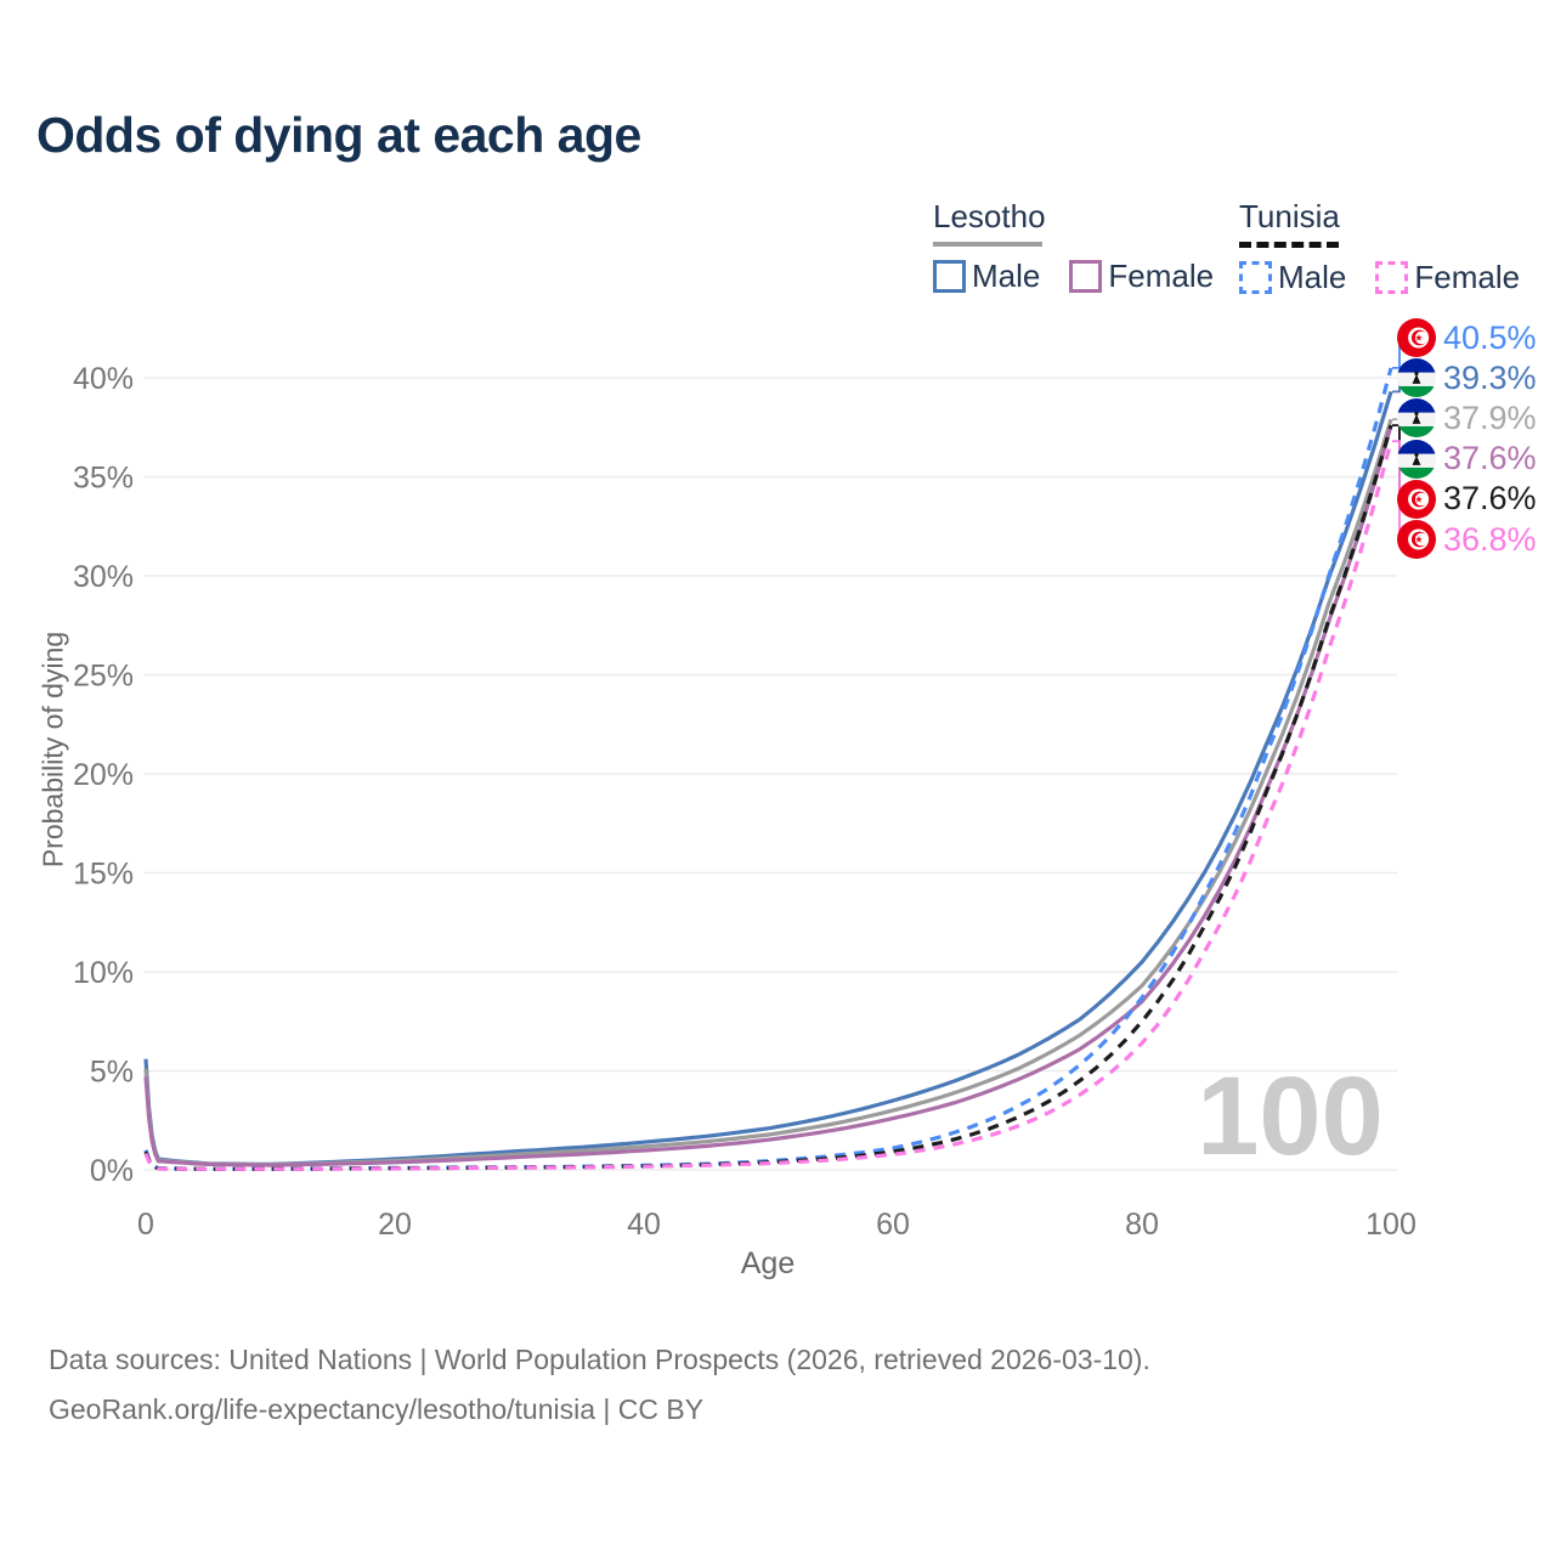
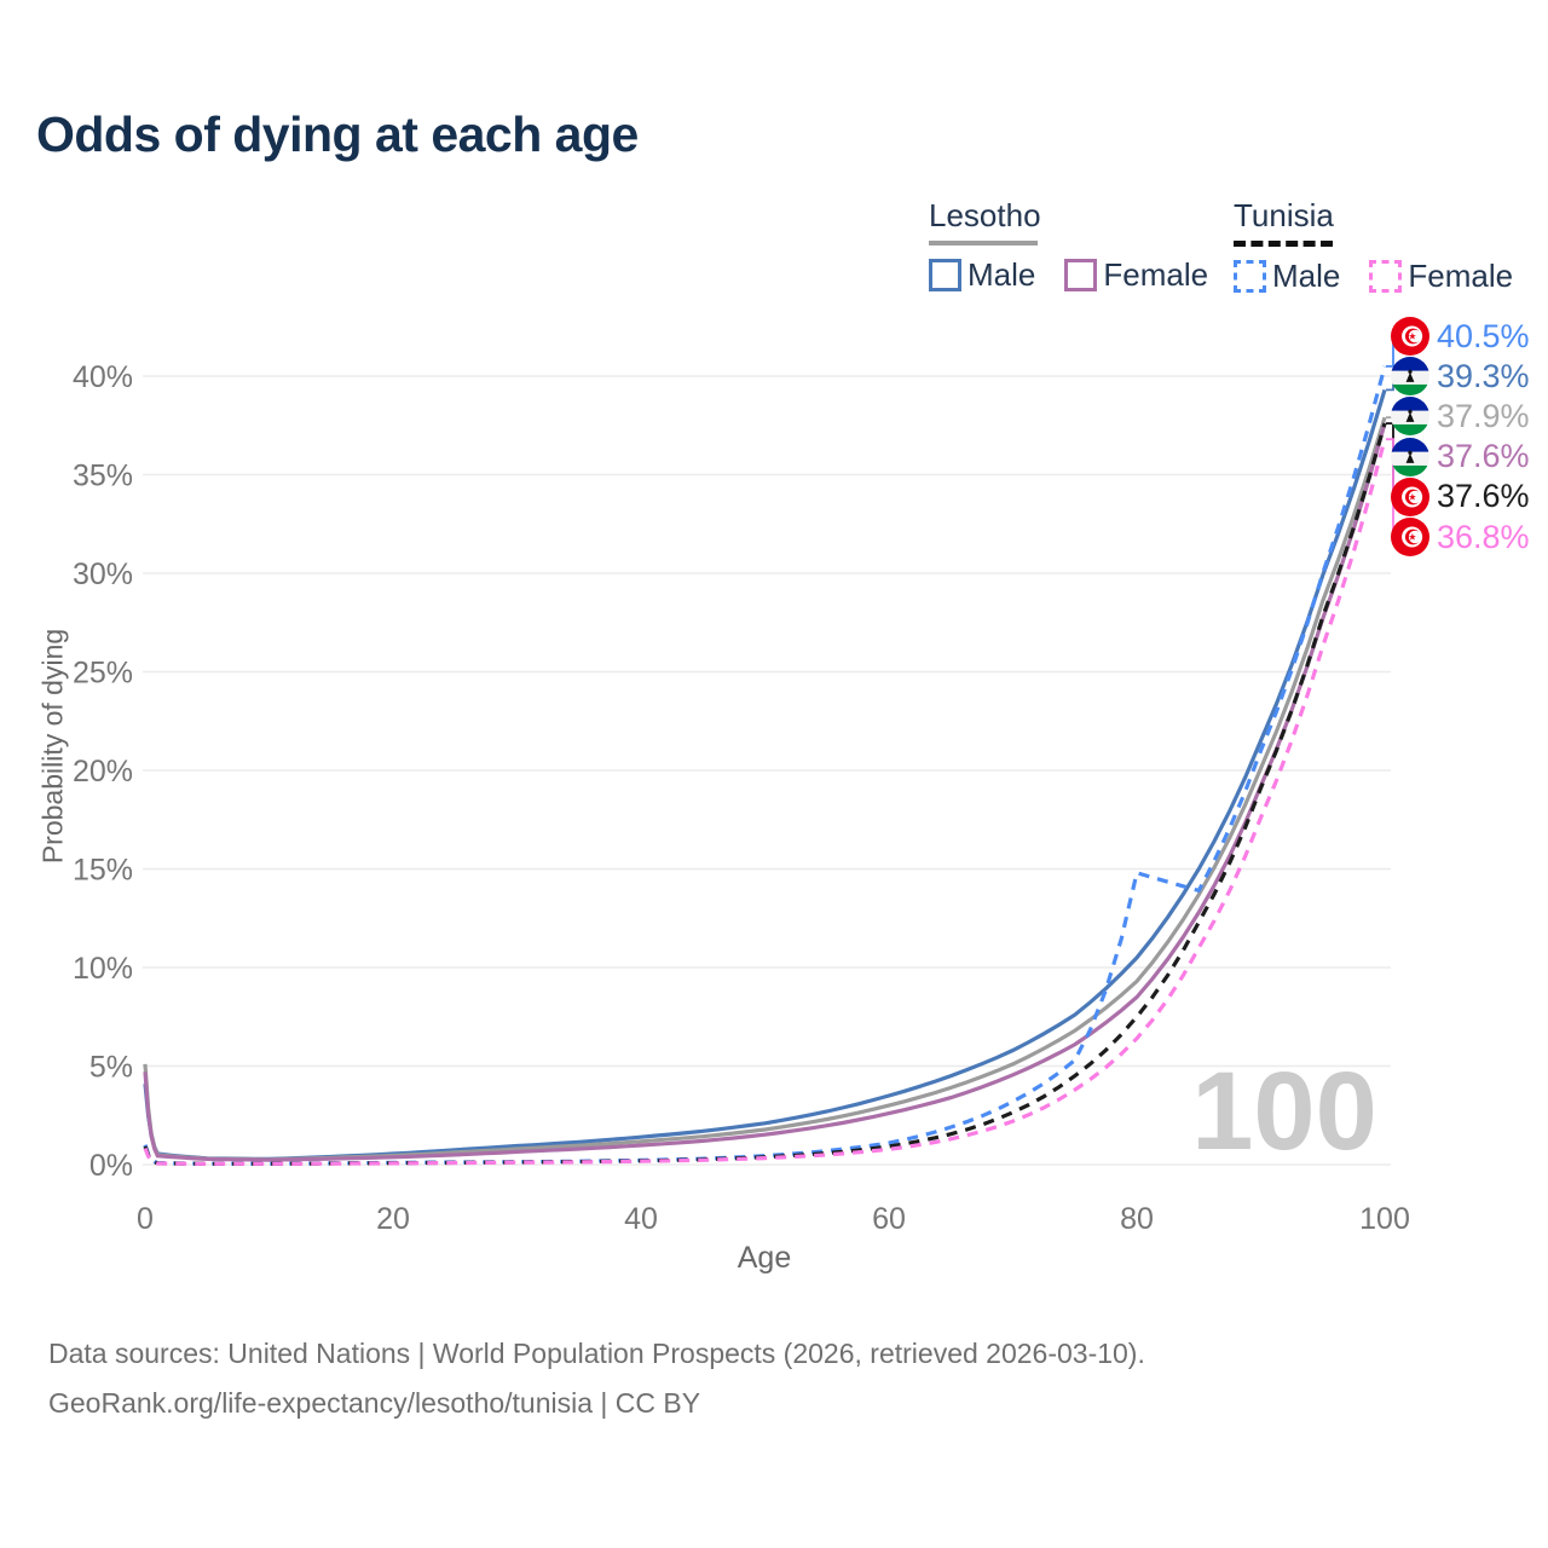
Lesotho Male/0: 5.6% -> 4.1%
Tunisia Male/80: 8.7% -> 14.8%
